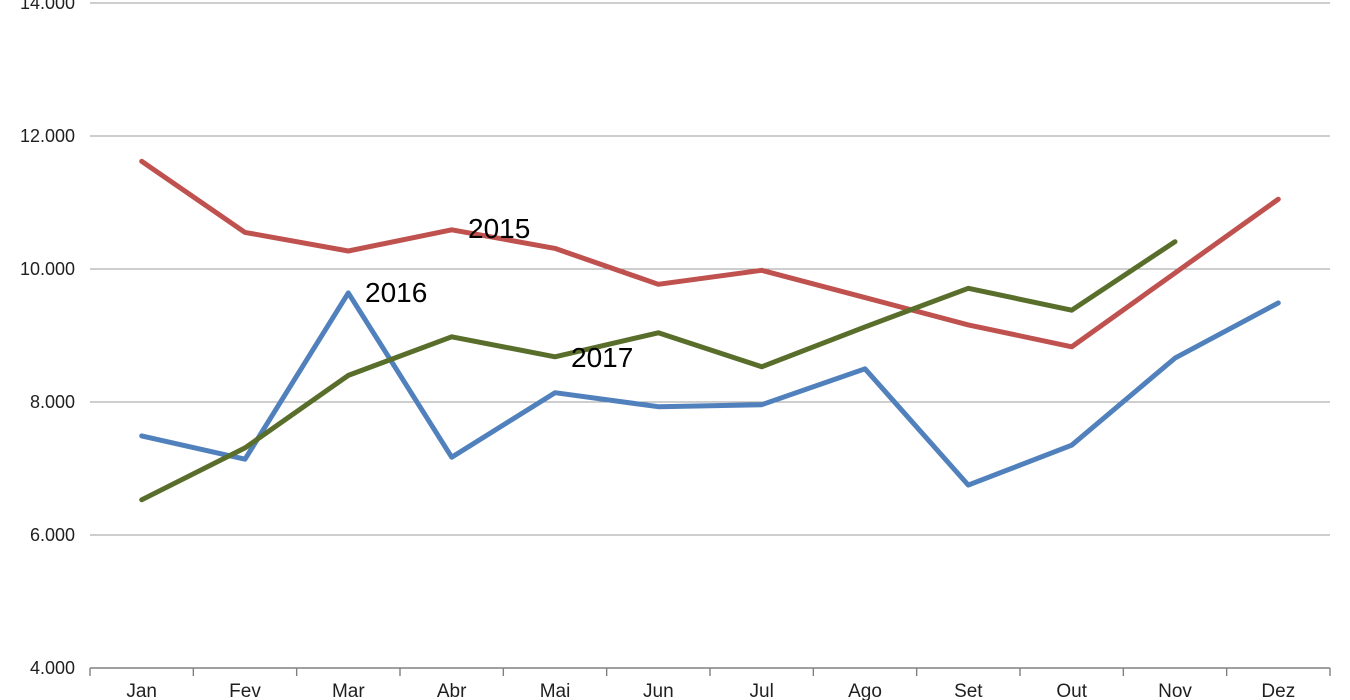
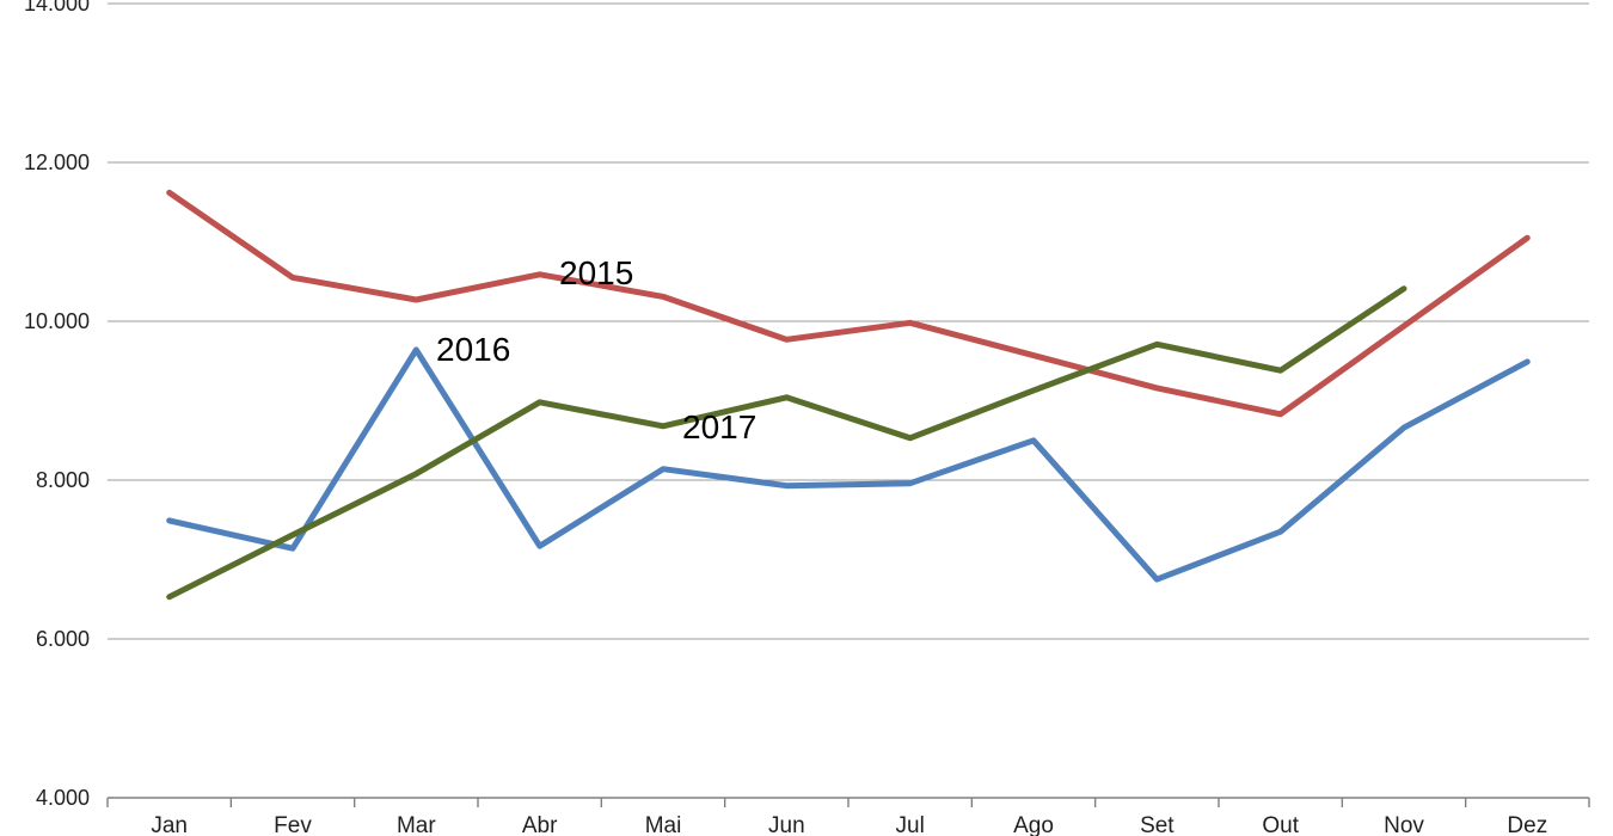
2017/Mar: 8400 -> 8100
